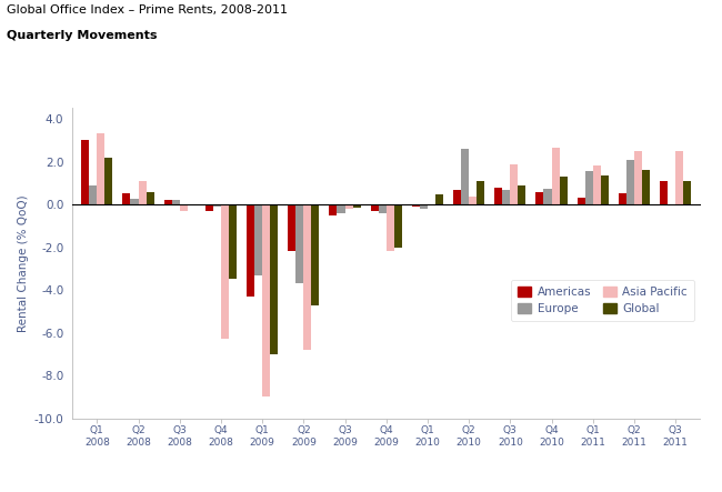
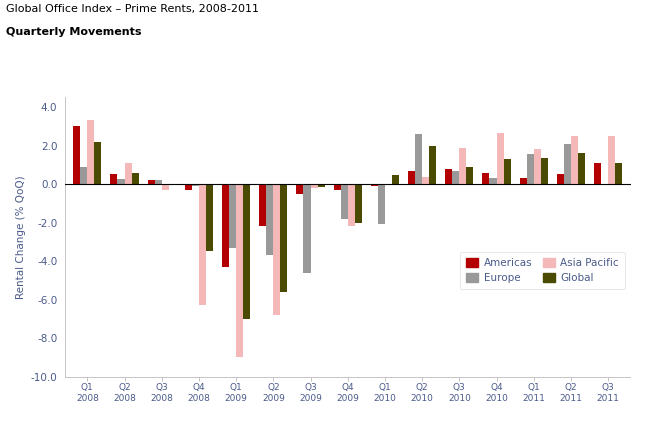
Global/Q2 2009: -4.7 -> -5.6
Europe/Q3 2009: -0.4 -> -4.6
Europe/Q4 2009: -0.4 -> -1.8
Europe/Q1 2010: -0.2 -> -2.1
Global/Q2 2010: 1.1 -> 2.0
Europe/Q4 2010: 0.8 -> 0.3
